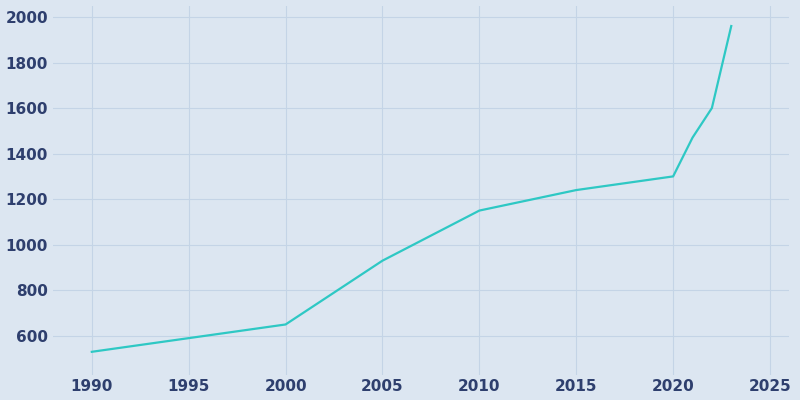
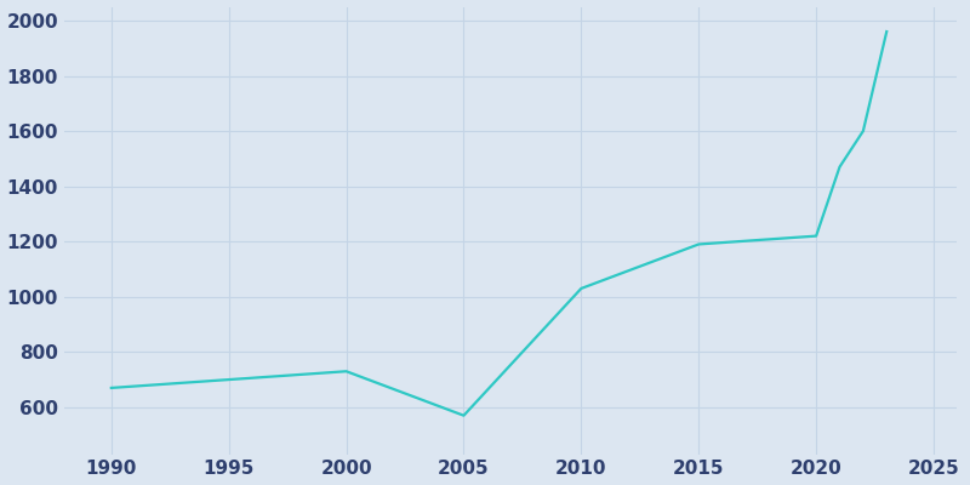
1990: 530 -> 670
2000: 650 -> 730
2005: 930 -> 570
2010: 1150 -> 1030
2015: 1240 -> 1190
2020: 1300 -> 1220
